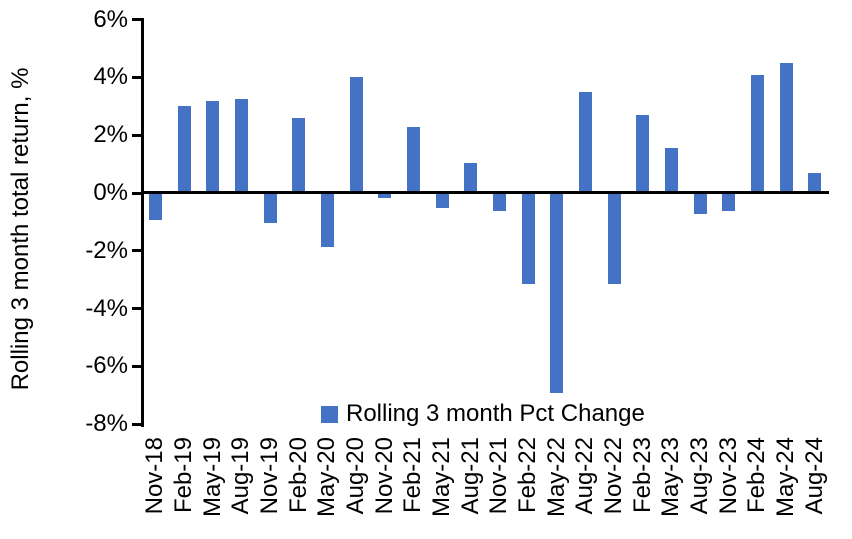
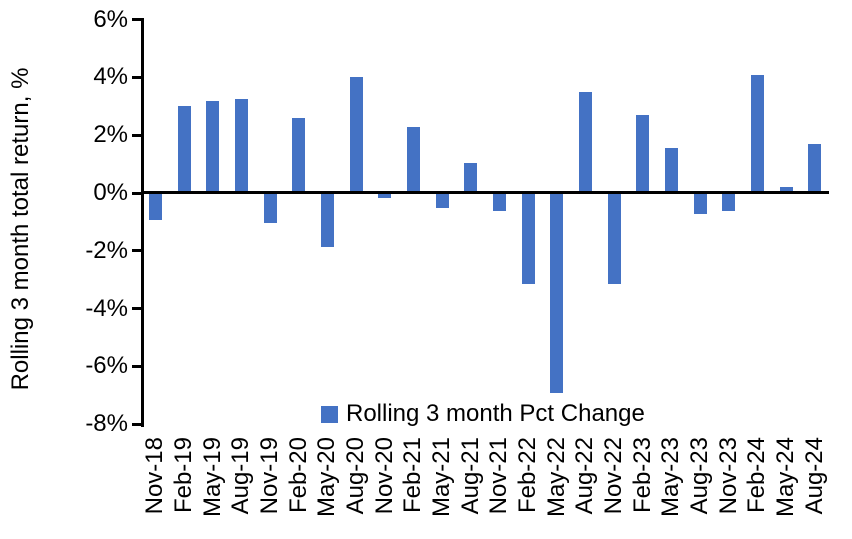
May-24: 4.5% -> 0.2%
Aug-24: 0.7% -> 1.7%
